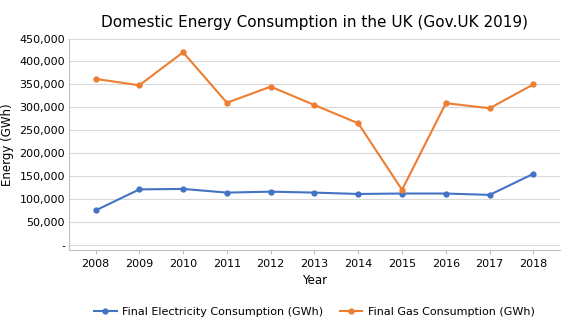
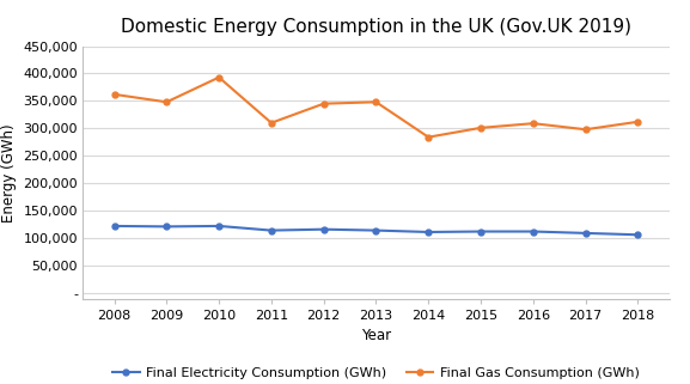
Final Electricity Consumption (GWh)/2008: 75,000 -> 122,000
Final Gas Consumption (GWh)/2010: 420,000 -> 393,000
Final Gas Consumption (GWh)/2013: 305,000 -> 348,000
Final Gas Consumption (GWh)/2014: 265,000 -> 284,000
Final Gas Consumption (GWh)/2015: 120,000 -> 301,000
Final Electricity Consumption (GWh)/2018: 155,000 -> 106,000
Final Gas Consumption (GWh)/2018: 350,000 -> 312,000
